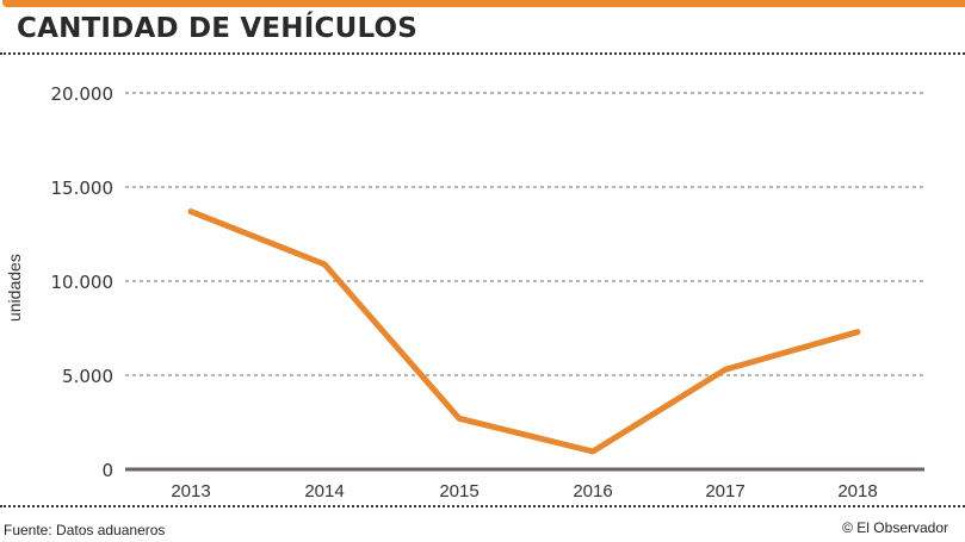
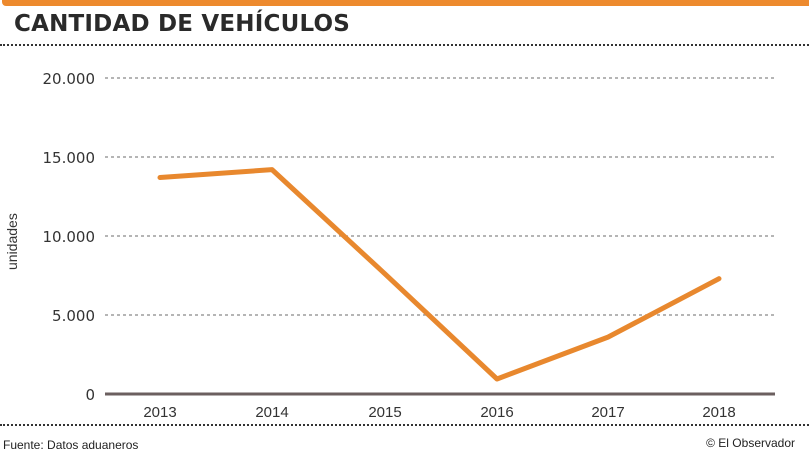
2014: 10900 -> 14200
2015: 2700 -> 7600
2017: 5300 -> 3600
